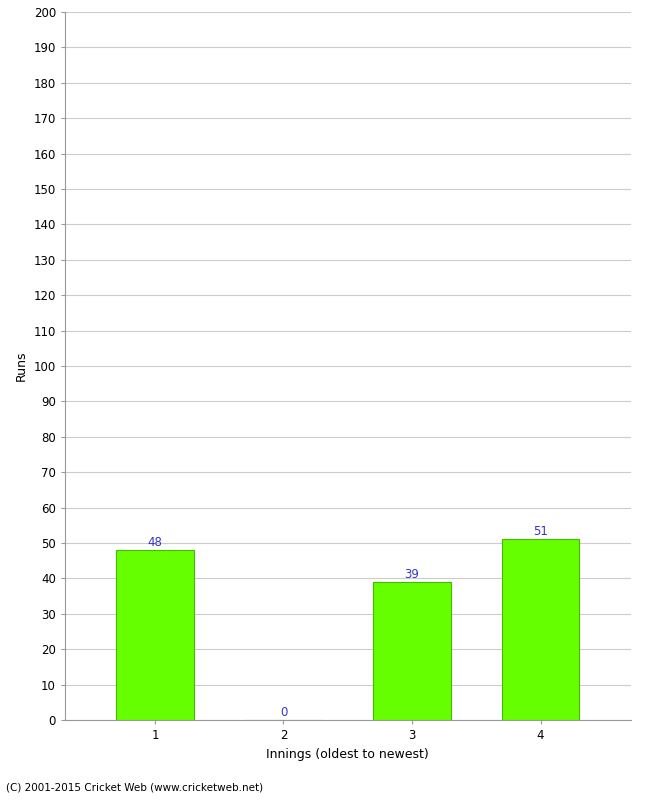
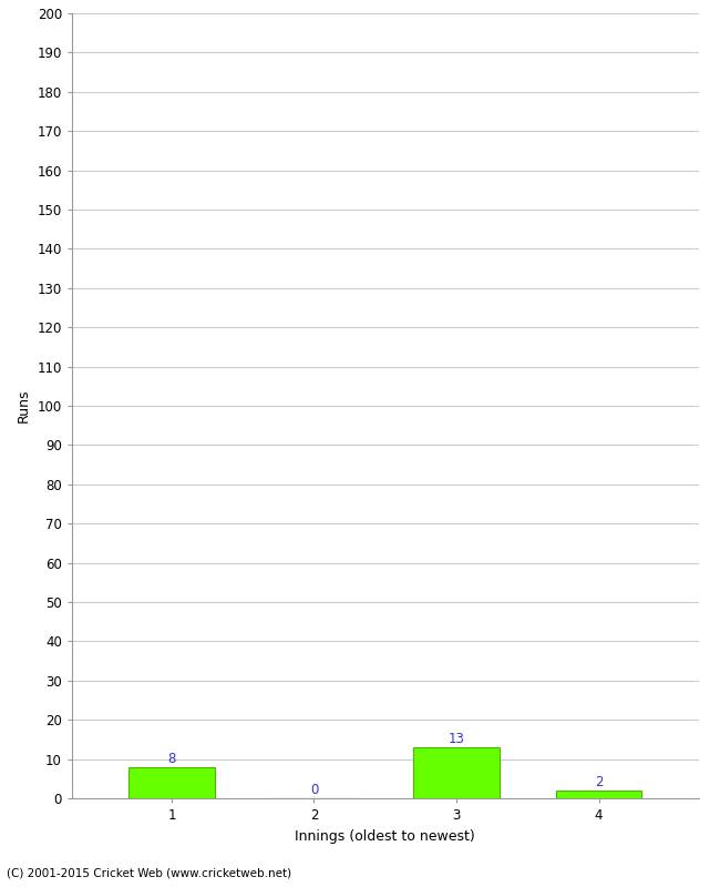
1: 48 -> 8
3: 39 -> 13
4: 51 -> 2
